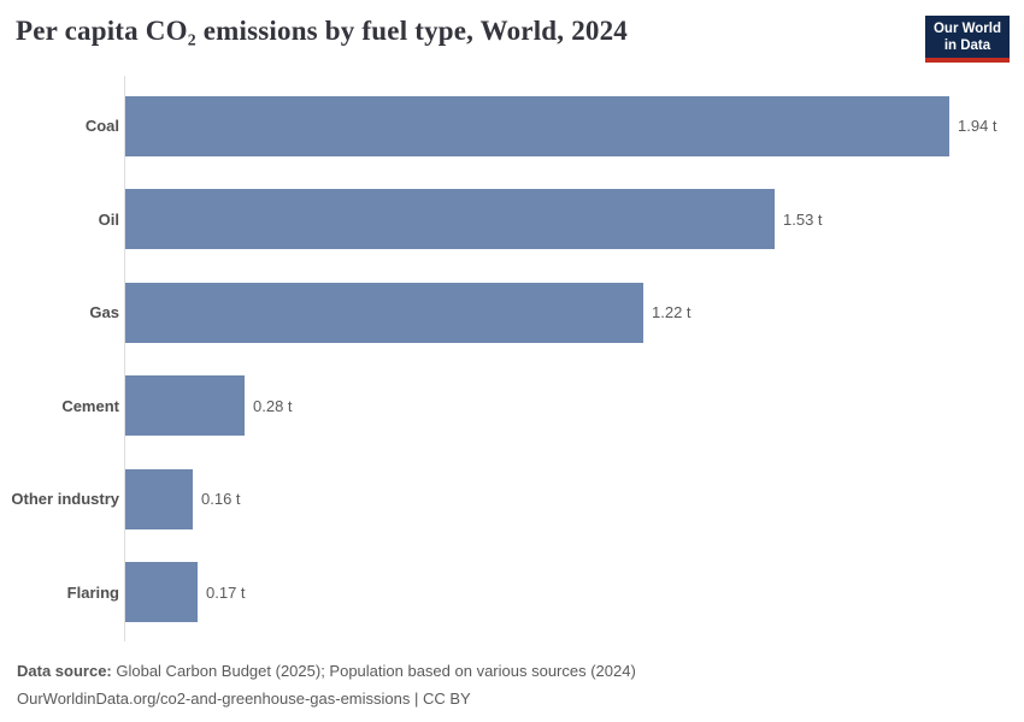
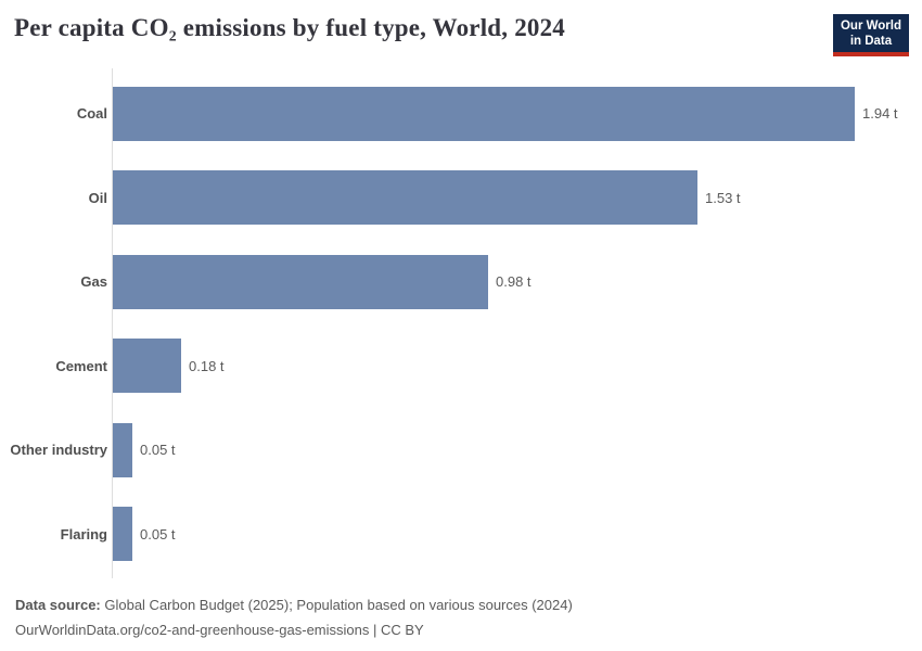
Gas: 1.22 -> 0.98
Cement: 0.28 -> 0.18
Other industry: 0.16 -> 0.05
Flaring: 0.17 -> 0.05
